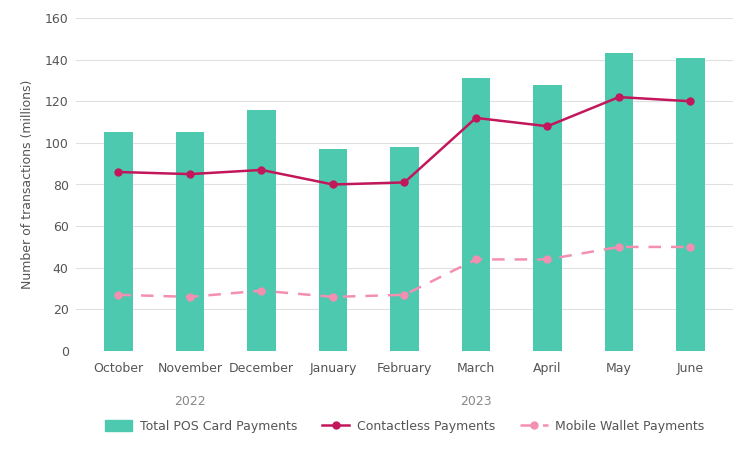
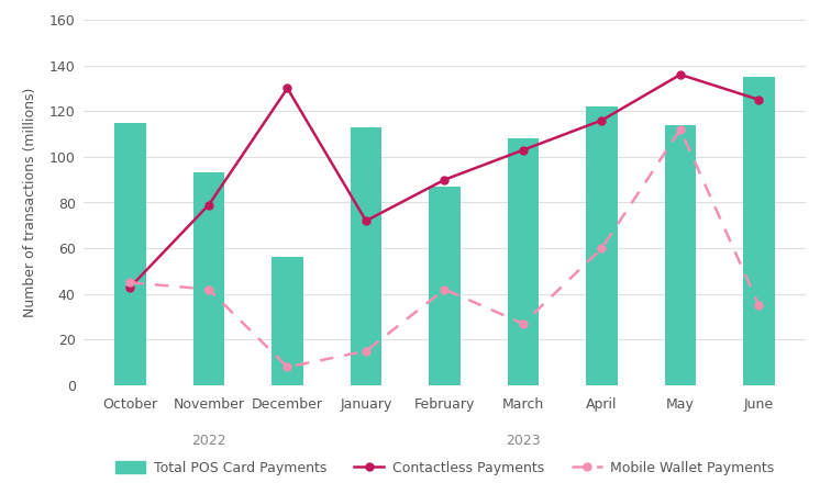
Total POS Card Payments/October: 105 -> 115
Contactless Payments/October: 86 -> 43
Mobile Wallet Payments/October: 27 -> 45
Total POS Card Payments/November: 105 -> 93
Contactless Payments/November: 85 -> 79
Mobile Wallet Payments/November: 26 -> 42
Total POS Card Payments/December: 116 -> 56
Contactless Payments/December: 87 -> 130
Mobile Wallet Payments/December: 29 -> 8
Total POS Card Payments/January: 97 -> 113
Contactless Payments/January: 80 -> 72
Mobile Wallet Payments/January: 26 -> 15
Total POS Card Payments/February: 98 -> 87
Contactless Payments/February: 81 -> 90
Mobile Wallet Payments/February: 27 -> 42
Total POS Card Payments/March: 131 -> 108
Contactless Payments/March: 112 -> 103
Mobile Wallet Payments/March: 44 -> 27
Total POS Card Payments/April: 128 -> 122
Contactless Payments/April: 108 -> 116
Mobile Wallet Payments/April: 44 -> 60
Total POS Card Payments/May: 143 -> 114
Contactless Payments/May: 122 -> 136
Mobile Wallet Payments/May: 50 -> 112
Total POS Card Payments/June: 141 -> 135
Contactless Payments/June: 120 -> 125
Mobile Wallet Payments/June: 50 -> 35
